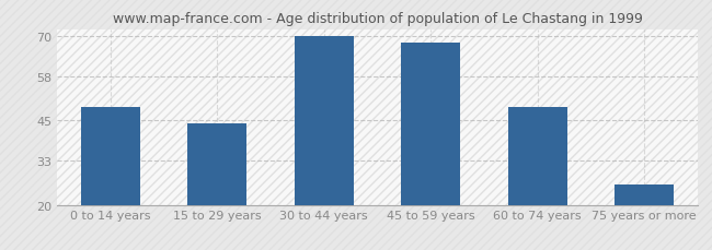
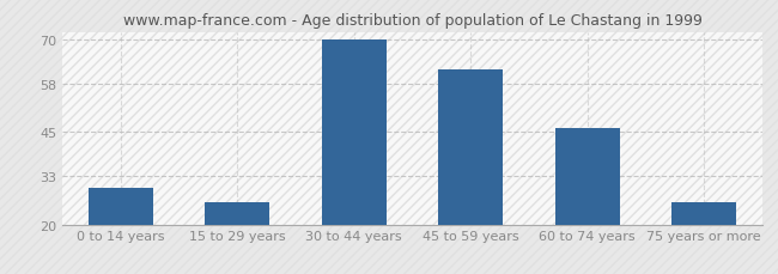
0 to 14 years: 49 -> 30
15 to 29 years: 44 -> 26
45 to 59 years: 68 -> 62
60 to 74 years: 49 -> 46
